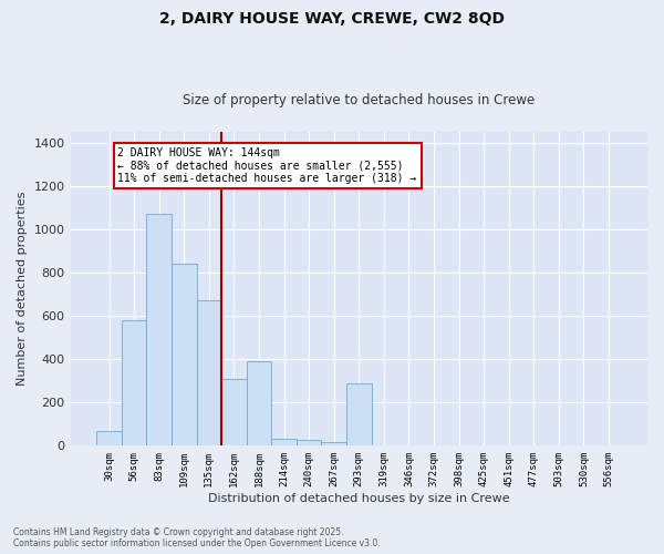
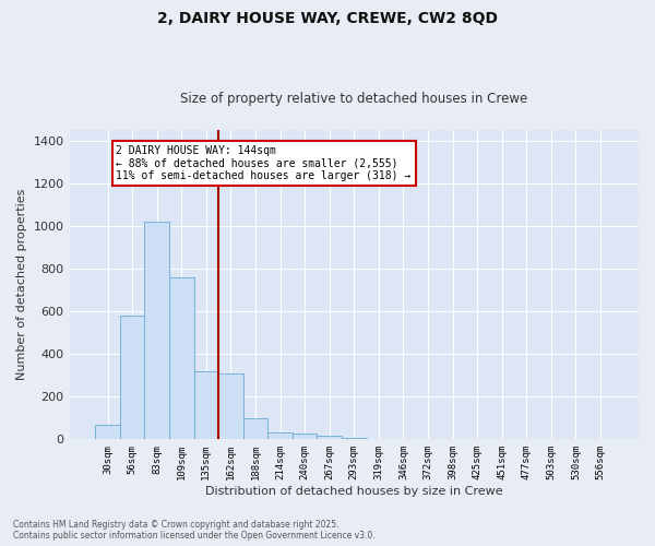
83sqm: 1070 -> 1020
109sqm: 840 -> 760
135sqm: 670 -> 320
188sqm: 390 -> 100
293sqm: 290 -> 0
